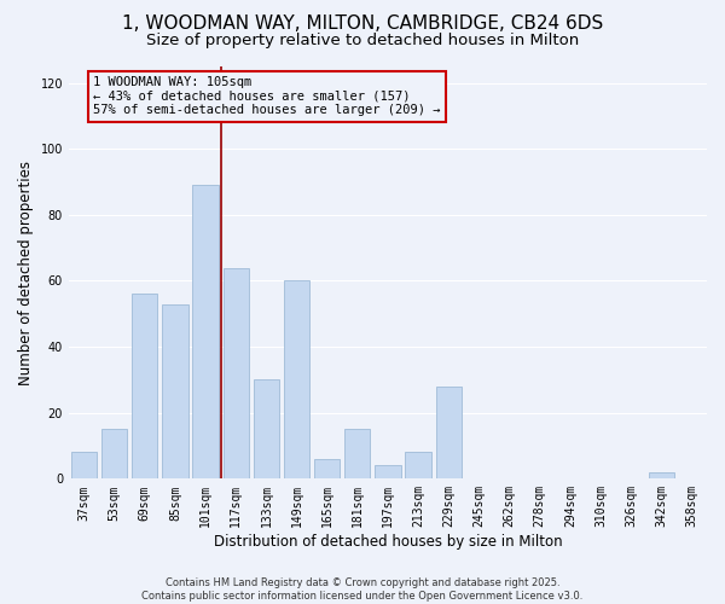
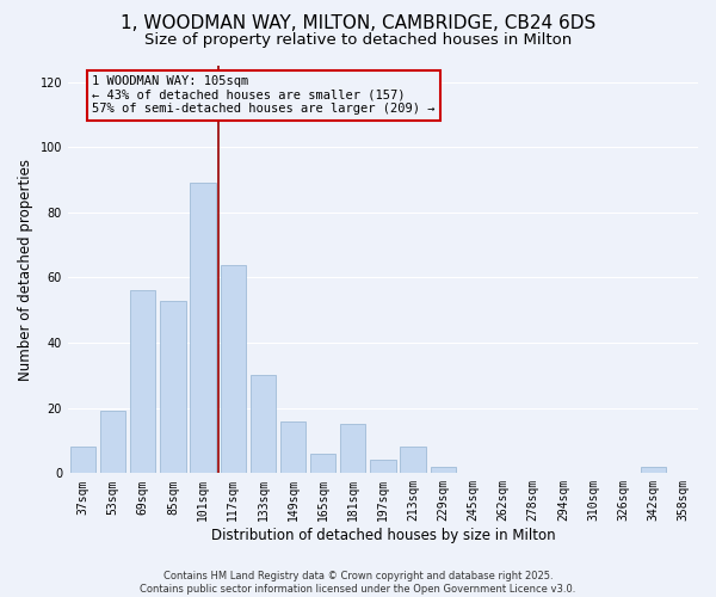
53sqm: 15 -> 19
149sqm: 60 -> 16
229sqm: 28 -> 2
